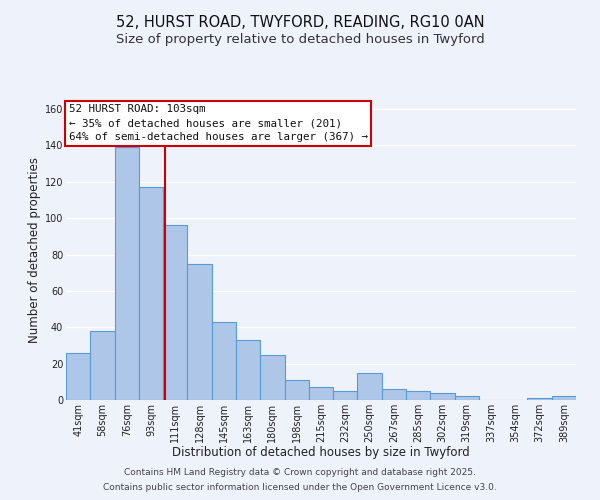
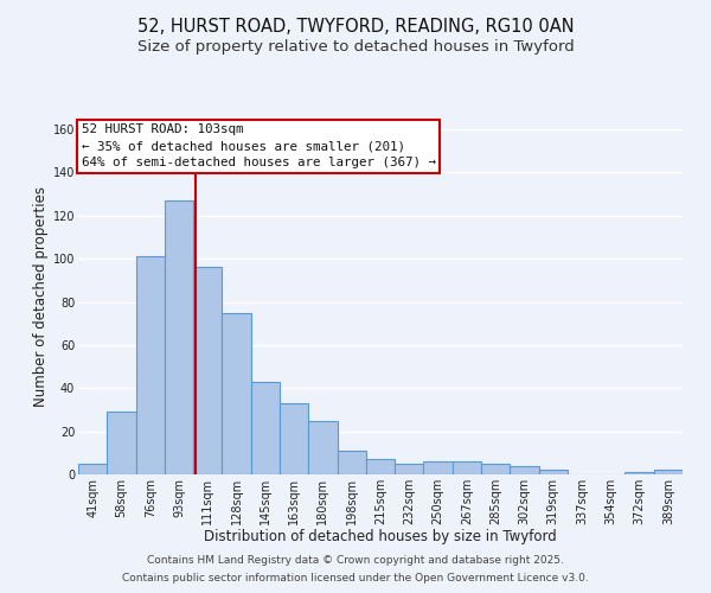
41sqm: 26 -> 5
58sqm: 38 -> 29
76sqm: 139 -> 101
93sqm: 117 -> 127
250sqm: 15 -> 6
